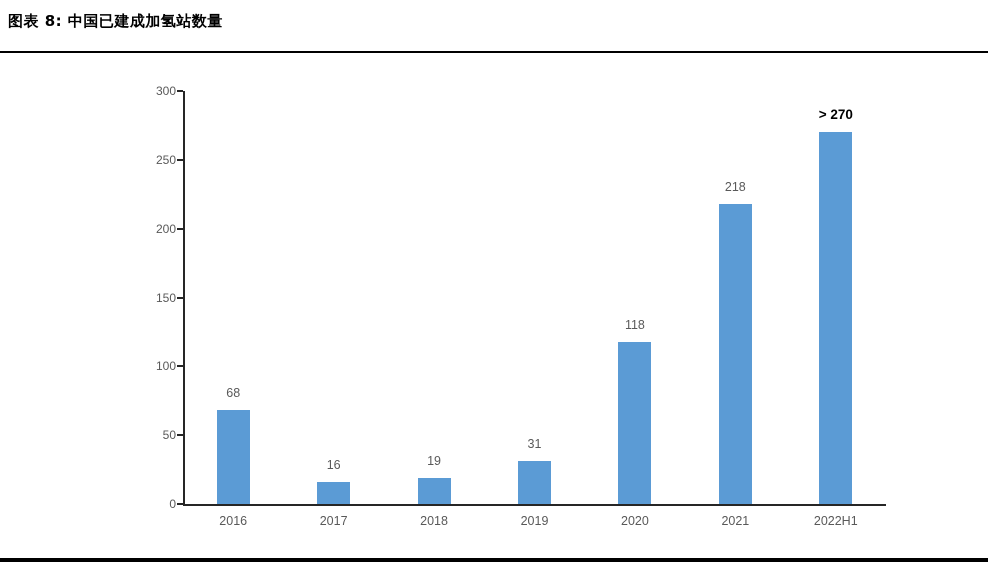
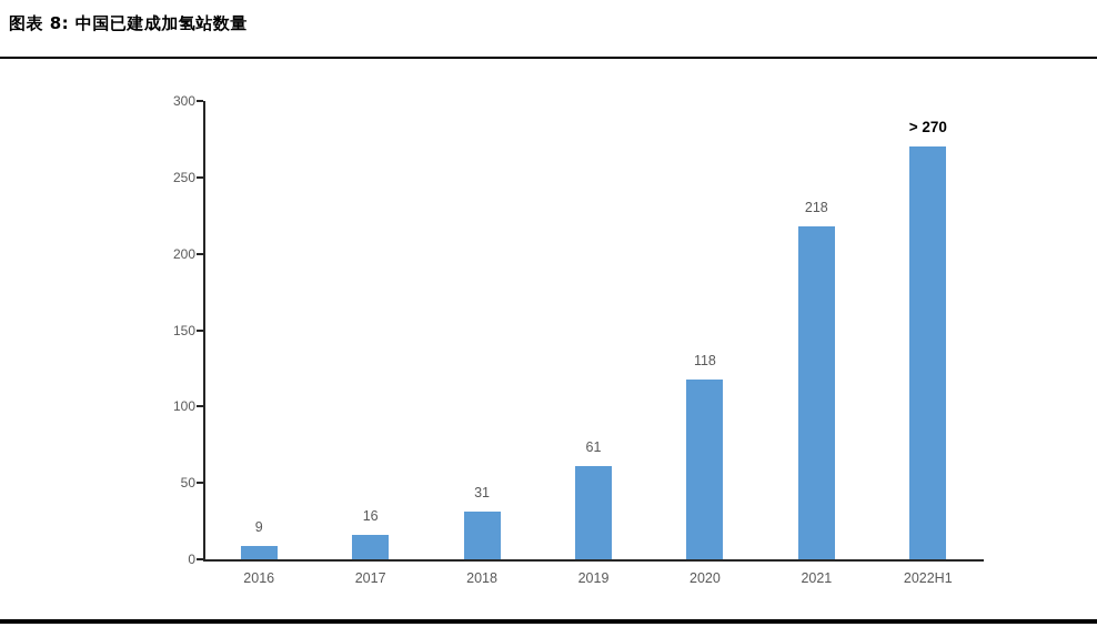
2016: 68 -> 9
2018: 19 -> 31
2019: 31 -> 61
